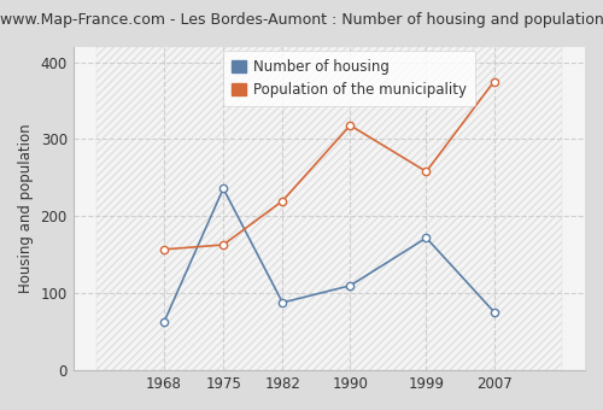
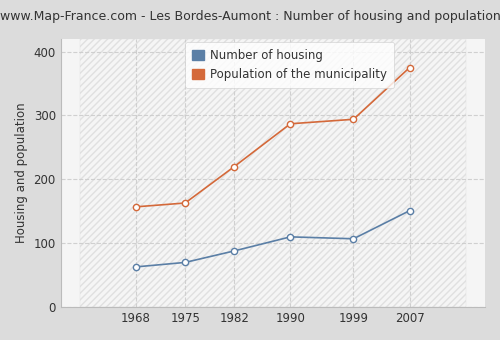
Number of housing/1975: 236 -> 70
Population of the municipality/1990: 318 -> 287
Number of housing/1999: 172 -> 107
Population of the municipality/1999: 258 -> 294
Number of housing/2007: 76 -> 151
